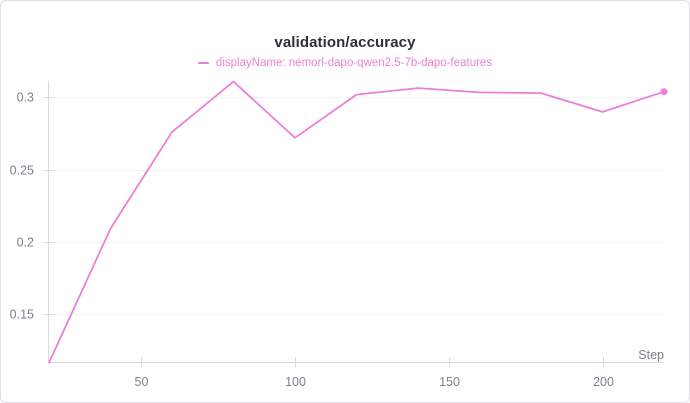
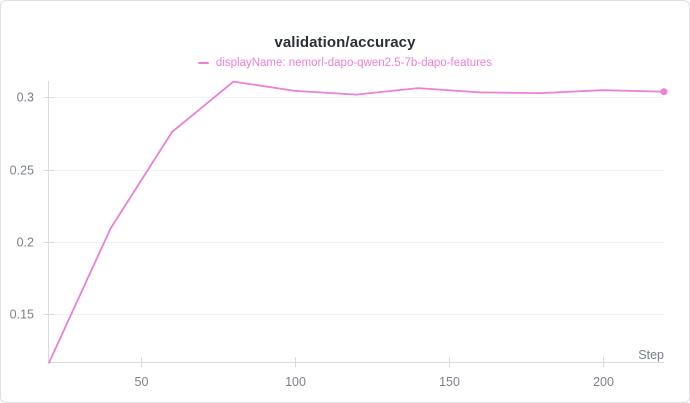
100: 0.272 -> 0.304
200: 0.290 -> 0.305
